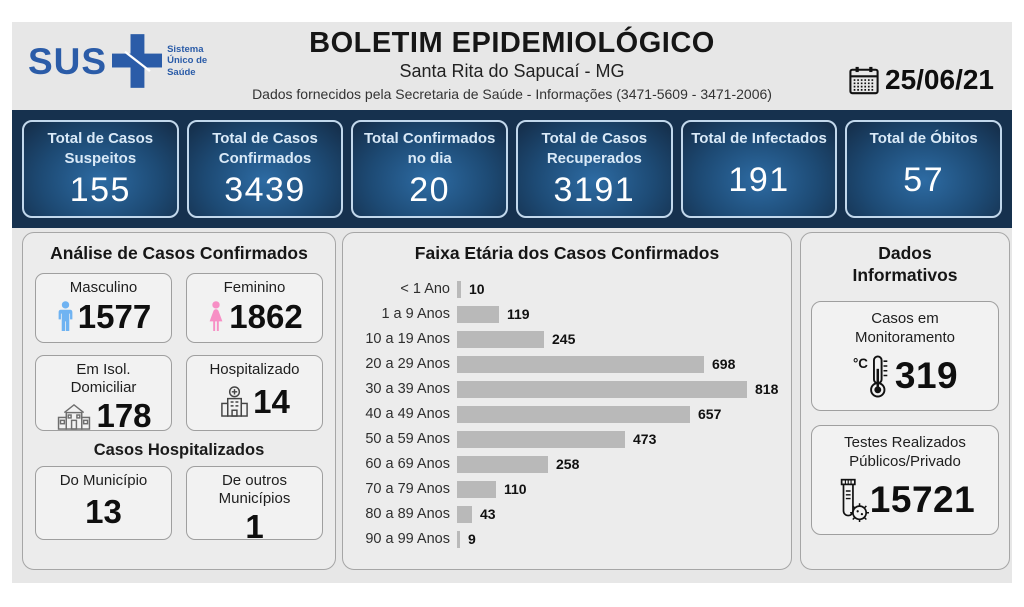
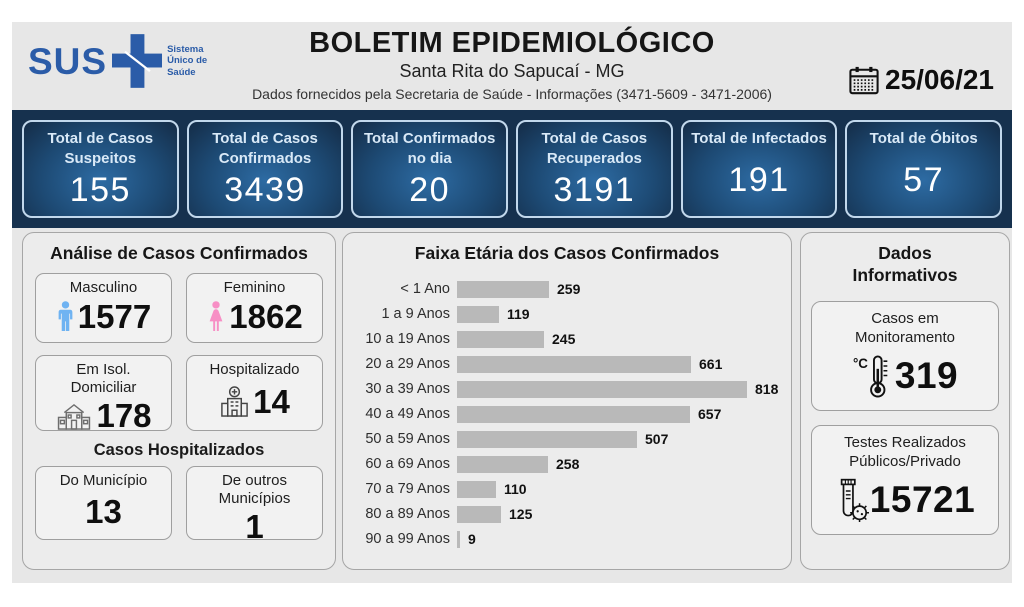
< 1 Ano: 10 -> 259
20 a 29 Anos: 698 -> 661
50 a 59 Anos: 473 -> 507
80 a 89 Anos: 43 -> 125
